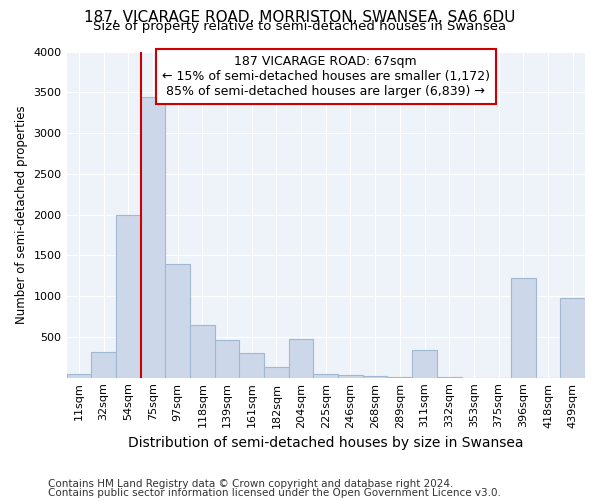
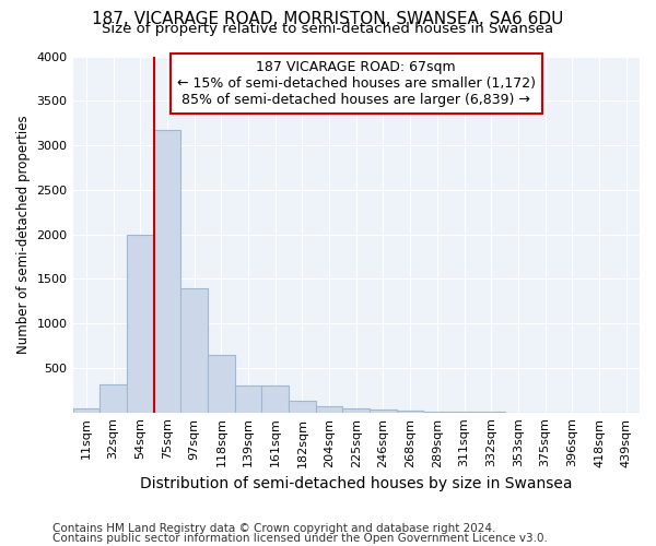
75sqm: 3440 -> 3180
139sqm: 460 -> 300
204sqm: 480 -> 70
311sqm: 340 -> 0
396sqm: 1220 -> 0
439sqm: 980 -> 0
